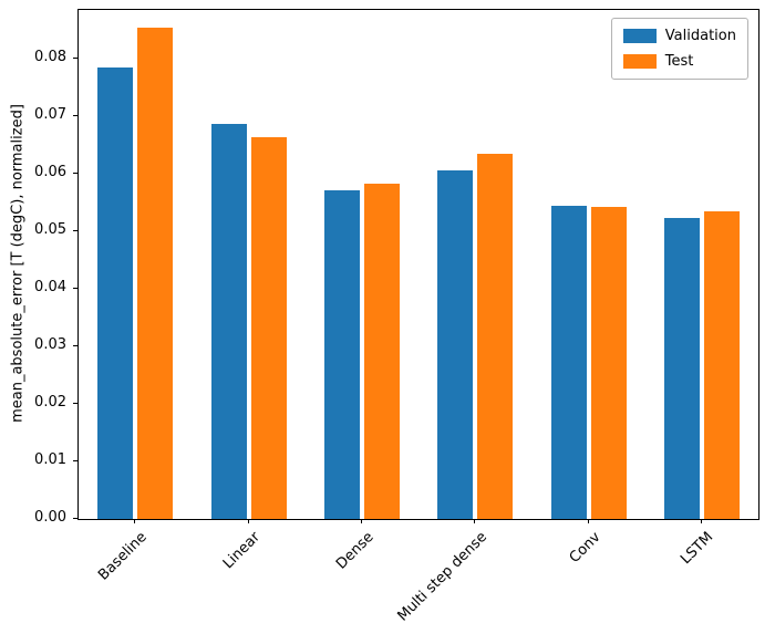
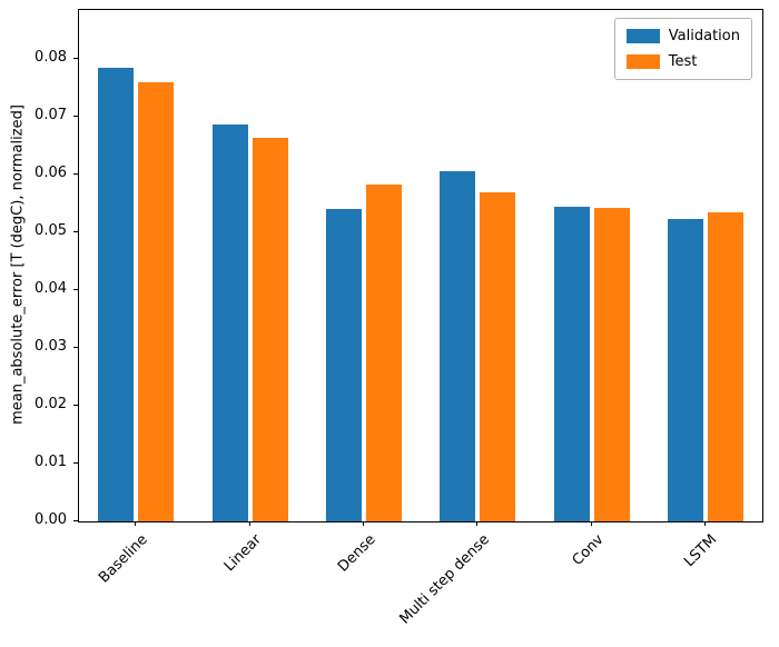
Test/Baseline: 0.086 -> 0.076
Validation/Dense: 0.057 -> 0.054
Test/Multi step dense: 0.063 -> 0.057
